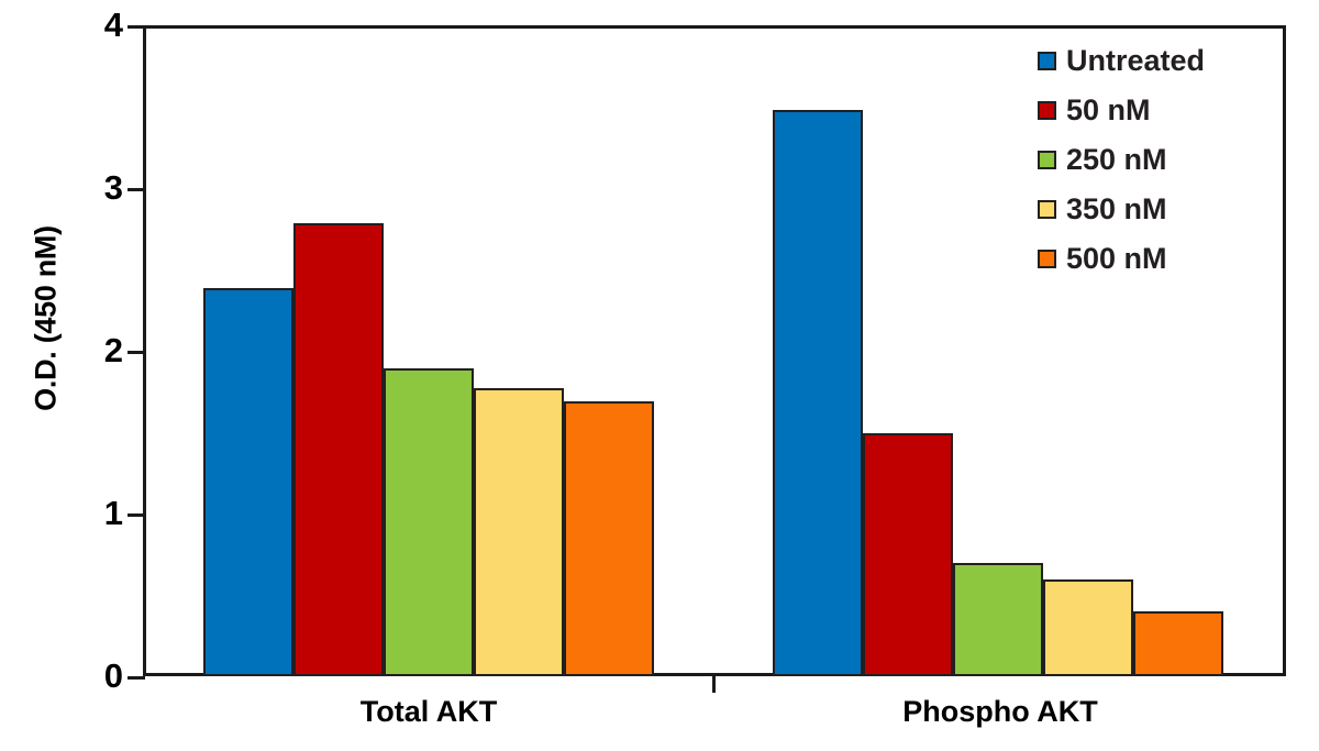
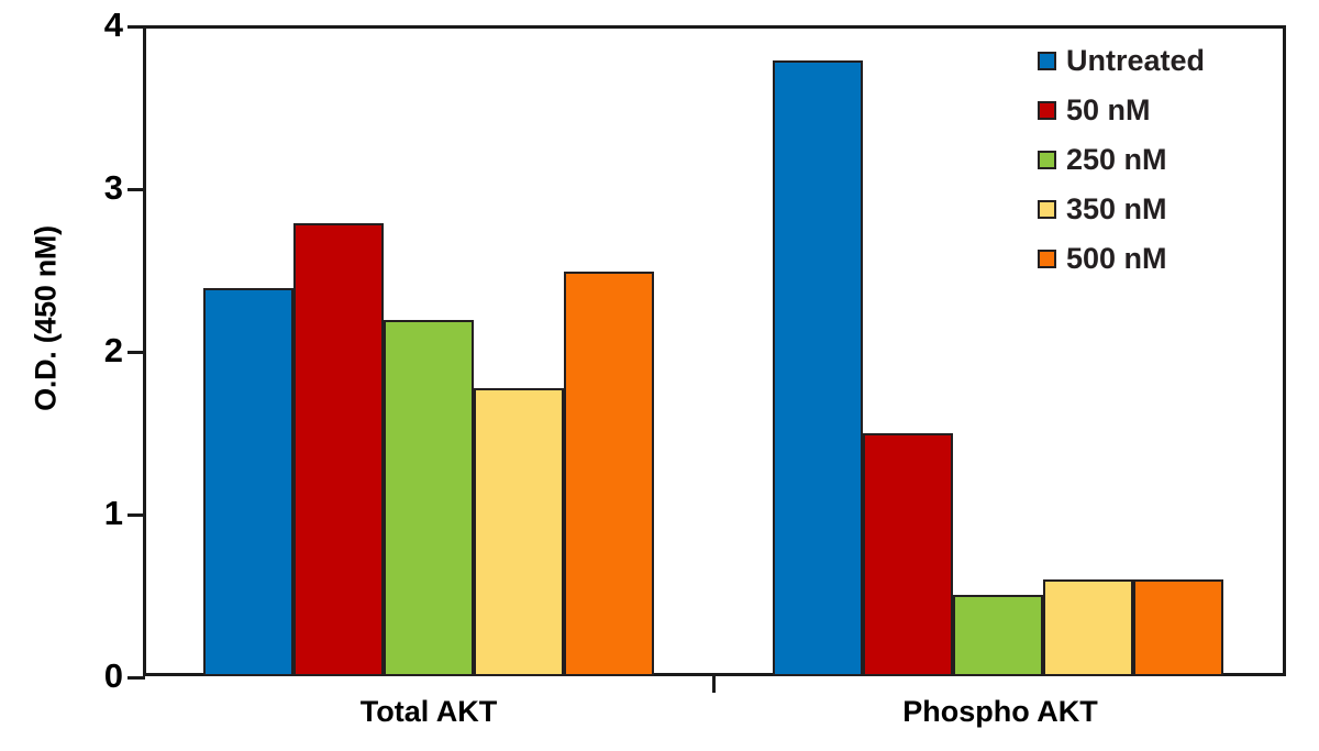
250 nM/Total AKT: 1.9 -> 2.2
500 nM/Total AKT: 1.7 -> 2.5
Untreated/Phospho AKT: 3.5 -> 3.8
250 nM/Phospho AKT: 0.7 -> 0.5
500 nM/Phospho AKT: 0.4 -> 0.6
